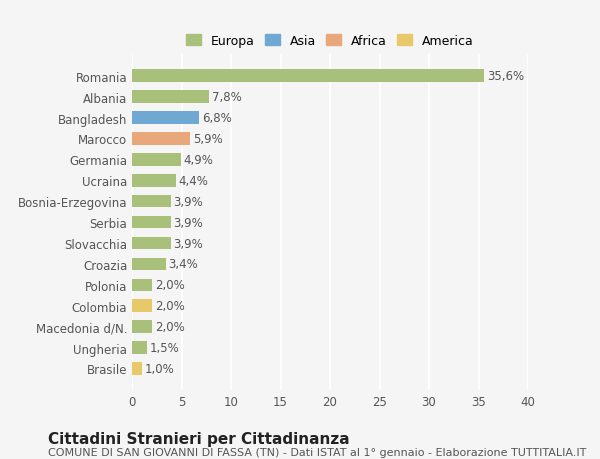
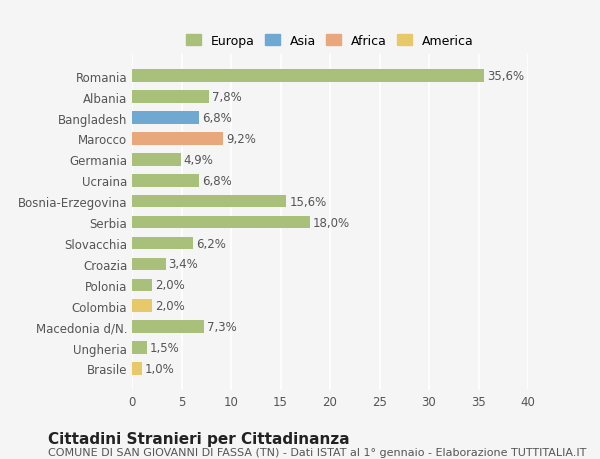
Marocco: 5,9% -> 9,2%
Ucraina: 4,4% -> 6,8%
Bosnia-Erzegovina: 3,9% -> 15,6%
Serbia: 3,9% -> 18,0%
Slovacchia: 3,9% -> 6,2%
Macedonia d/N.: 2,0% -> 7,3%
